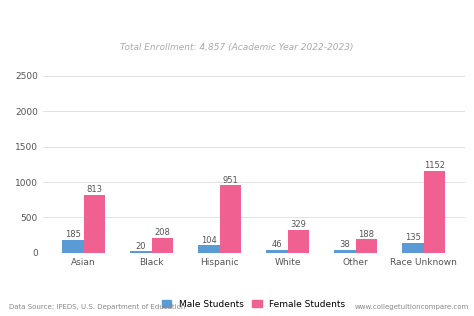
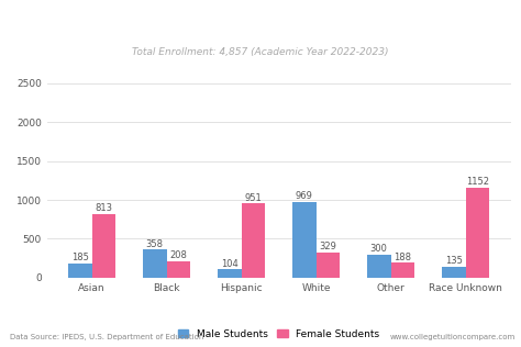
Male Students/Black: 20 -> 358
Male Students/White: 46 -> 969
Male Students/Other: 38 -> 300
